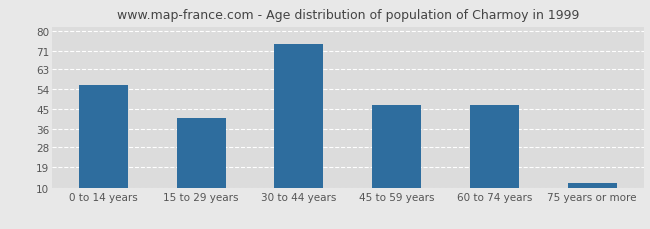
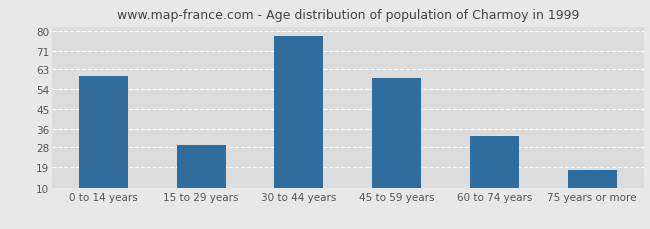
0 to 14 years: 56 -> 60
15 to 29 years: 41 -> 29
30 to 44 years: 74 -> 78
45 to 59 years: 47 -> 59
60 to 74 years: 47 -> 33
75 years or more: 12 -> 18
